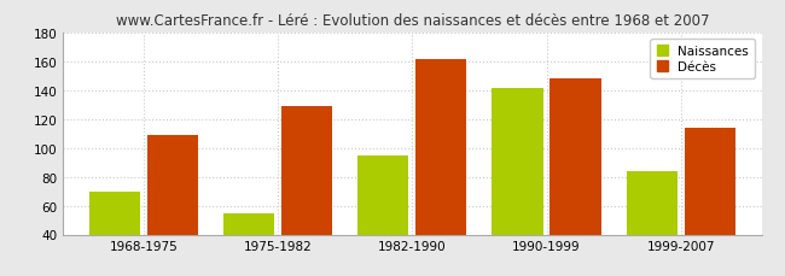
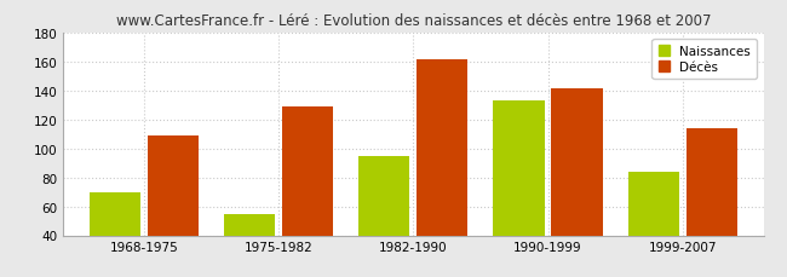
Naissances/1990-1999: 141 -> 133
Décès/1990-1999: 148 -> 141
